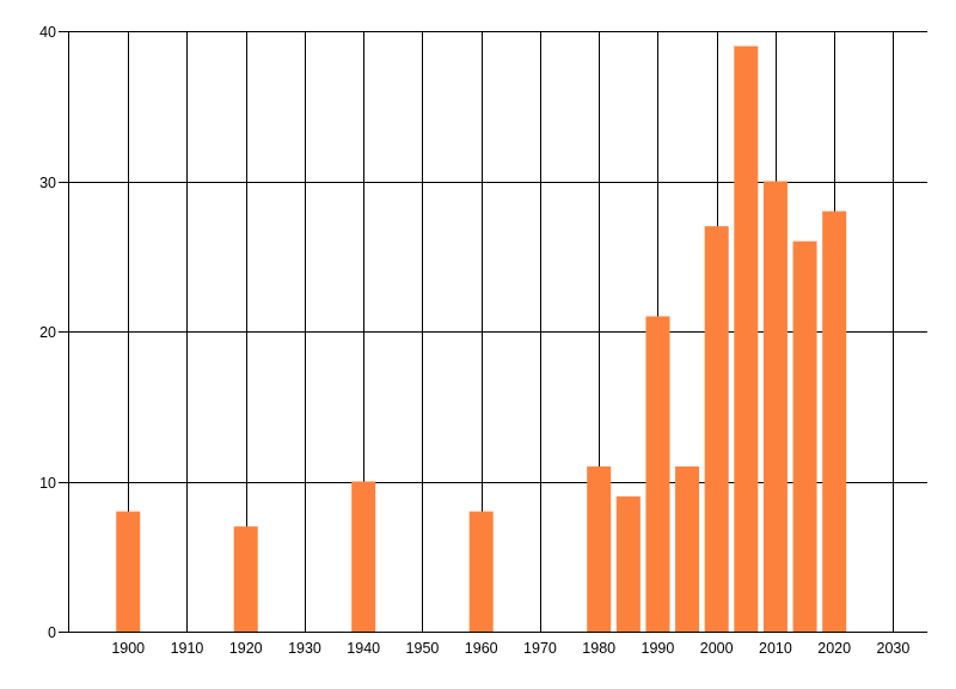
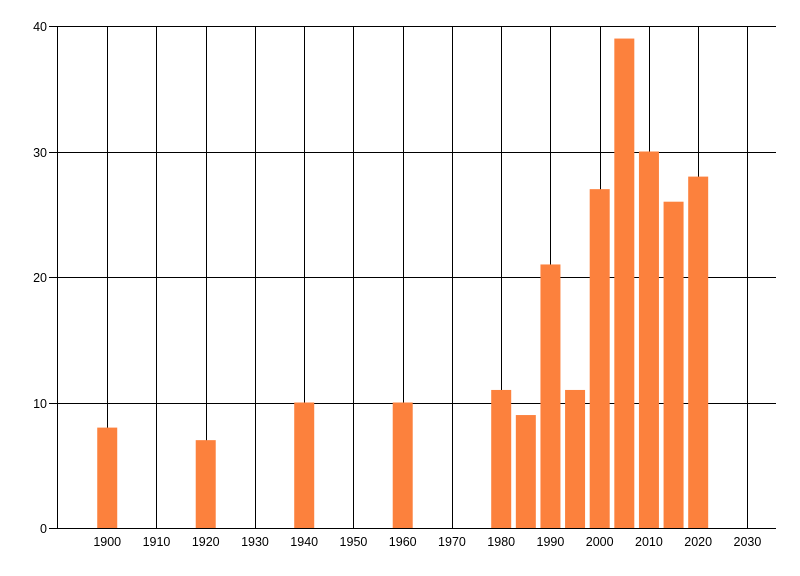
1960: 8 -> 10
